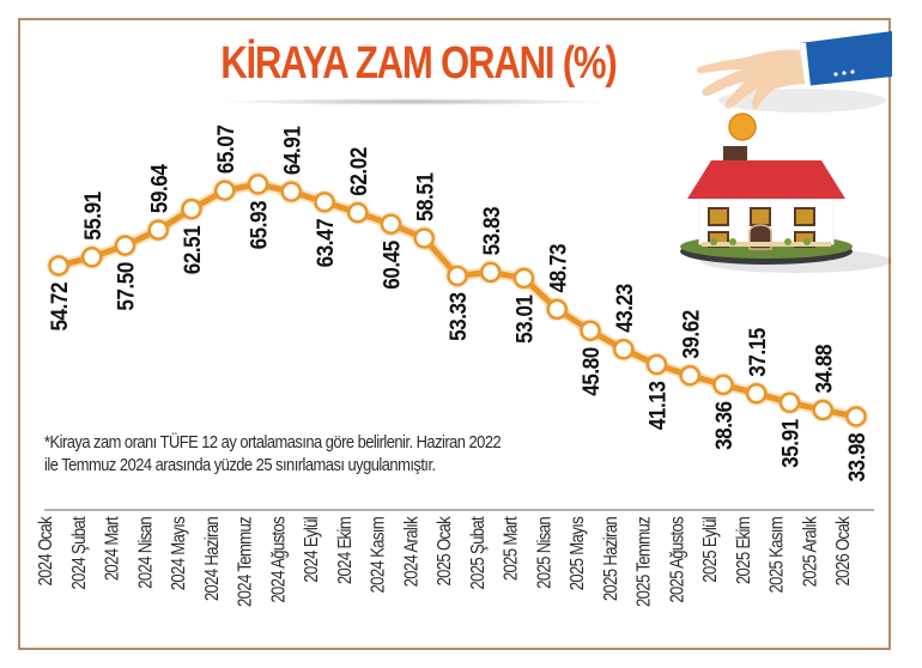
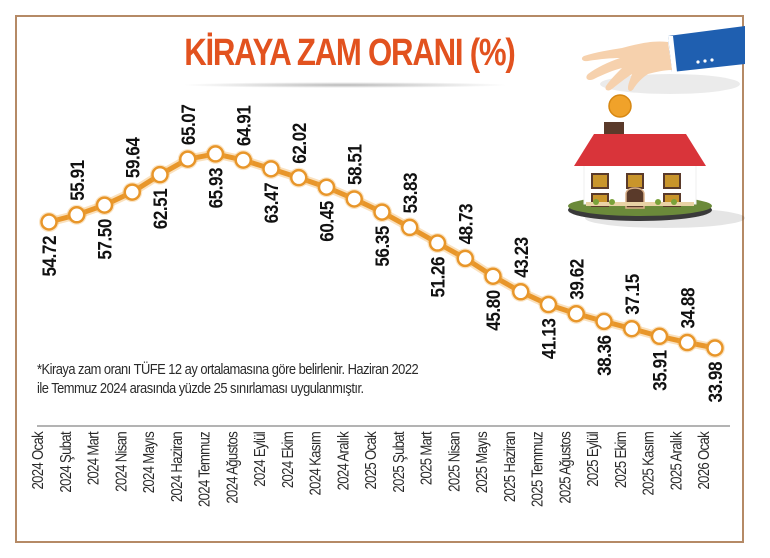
2025 Ocak: 53.33 -> 56.35
2025 Mart: 53.01 -> 51.26
